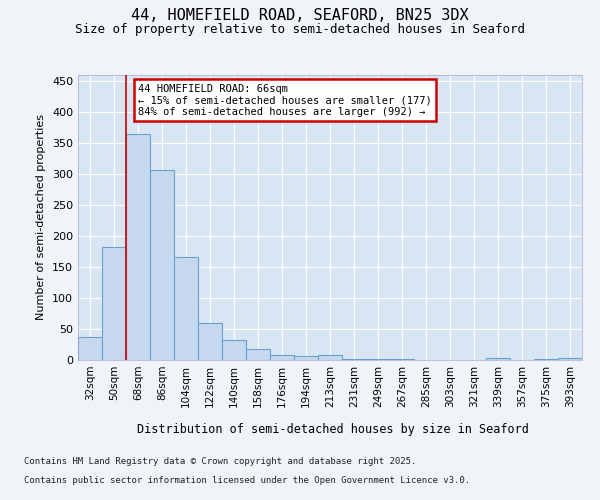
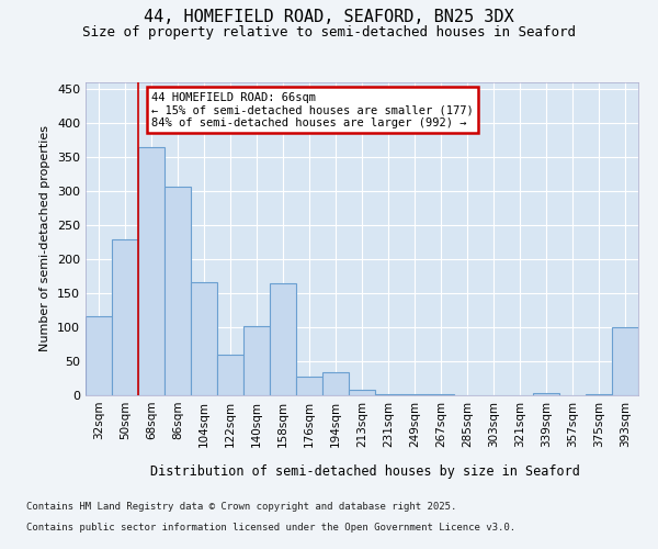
32sqm: 37 -> 116
50sqm: 183 -> 230
140sqm: 33 -> 102
158sqm: 18 -> 164
176sqm: 8 -> 28
194sqm: 6 -> 34
393sqm: 3 -> 100
